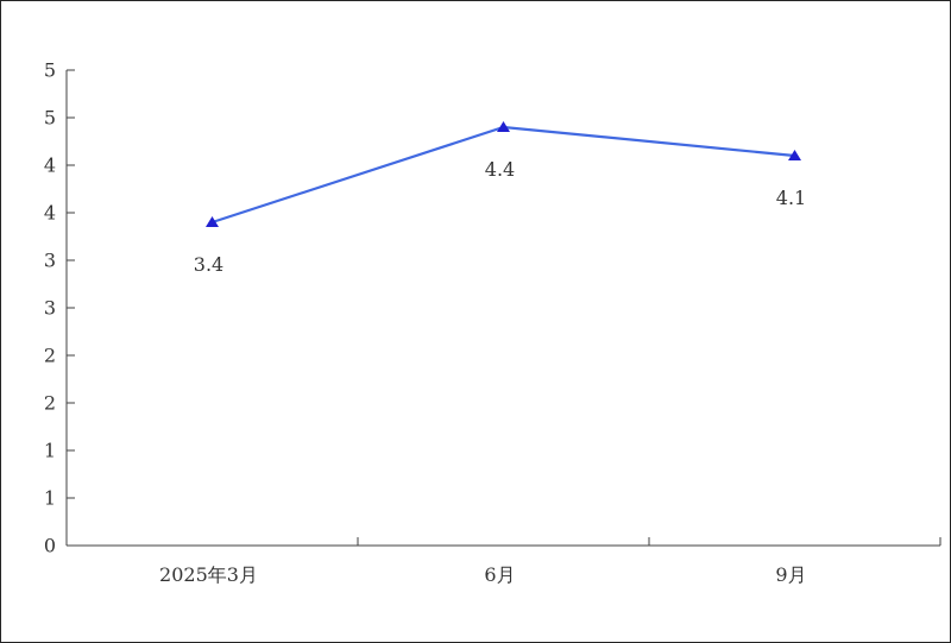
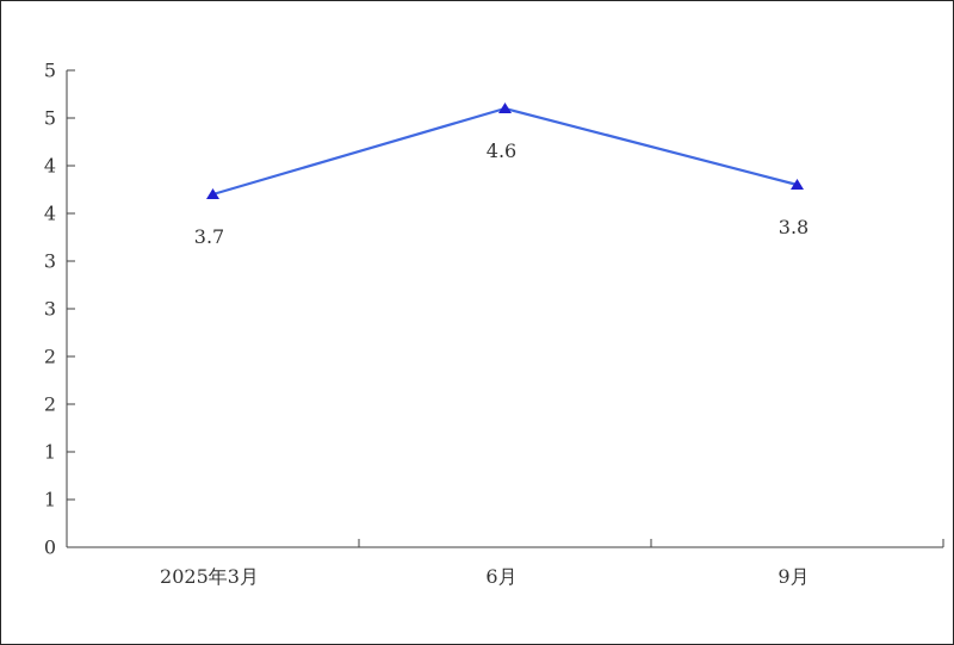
2025年3月: 3.4 -> 3.7
6月: 4.4 -> 4.6
9月: 4.1 -> 3.8
